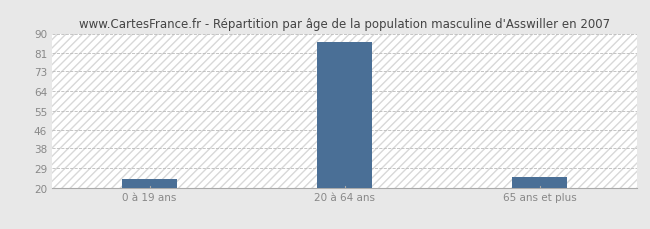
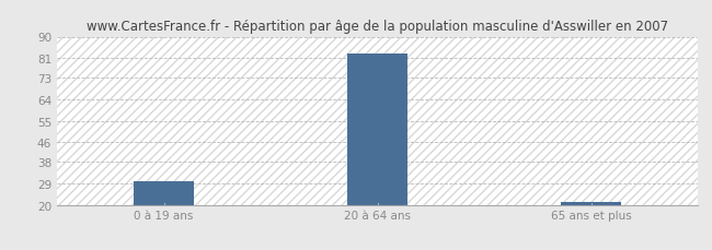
0 à 19 ans: 24 -> 30
20 à 64 ans: 86 -> 83
65 ans et plus: 25 -> 21
